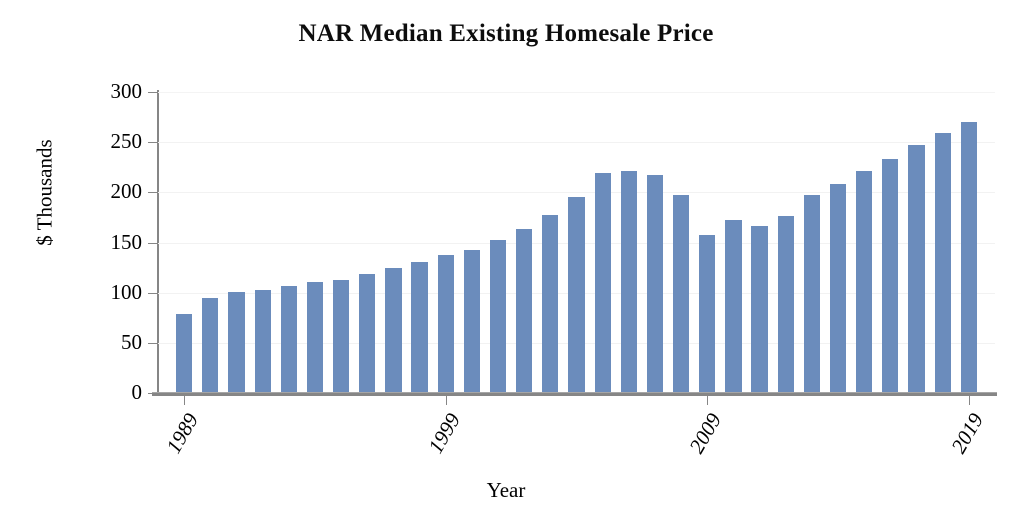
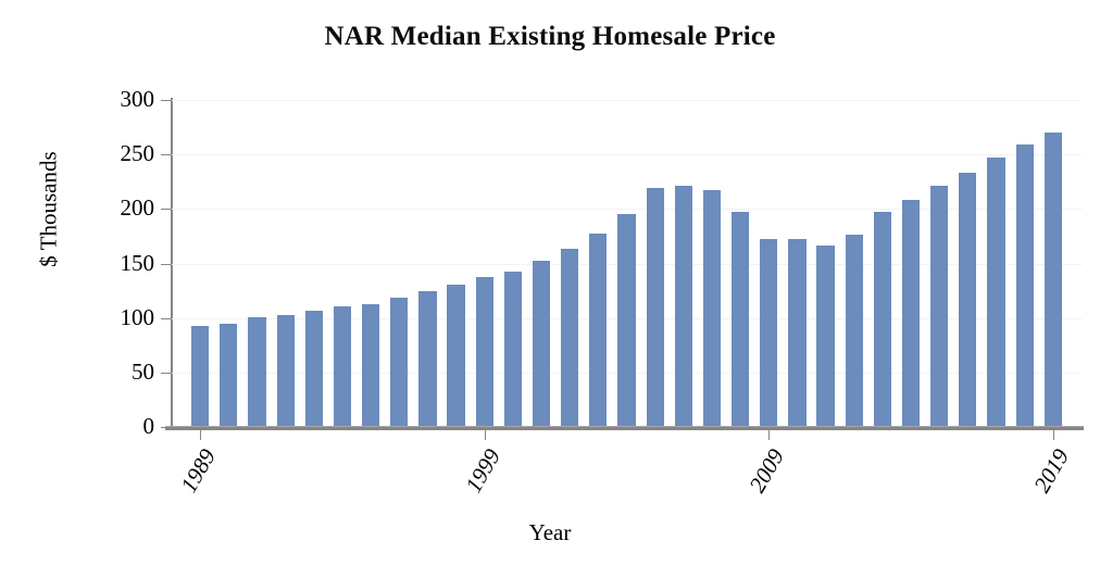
1989: 79 -> 93
2009: 157 -> 172
